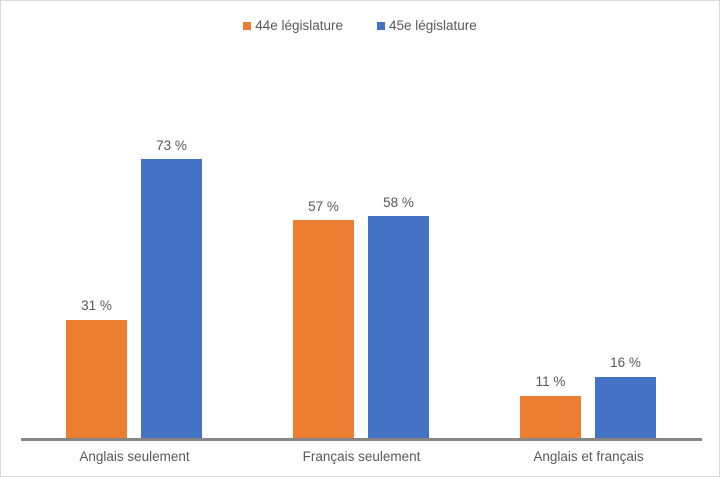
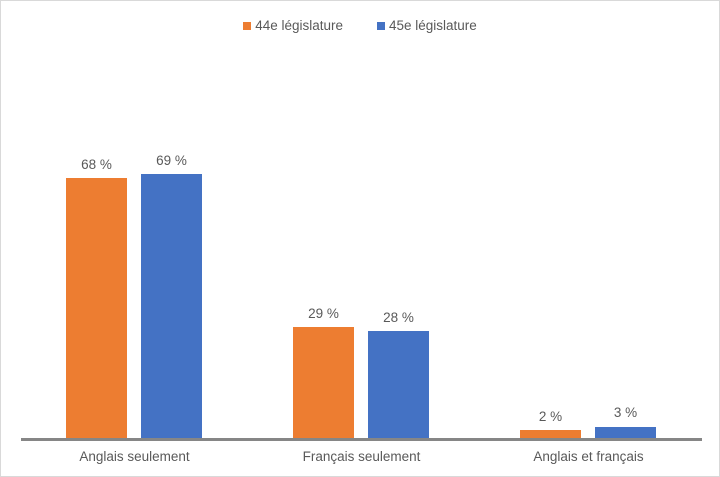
44e législature/Anglais seulement: 31 -> 68
45e législature/Anglais seulement: 73 -> 69
44e législature/Français seulement: 57 -> 29
45e législature/Français seulement: 58 -> 28
44e législature/Anglais et français: 11 -> 2
45e législature/Anglais et français: 16 -> 3
